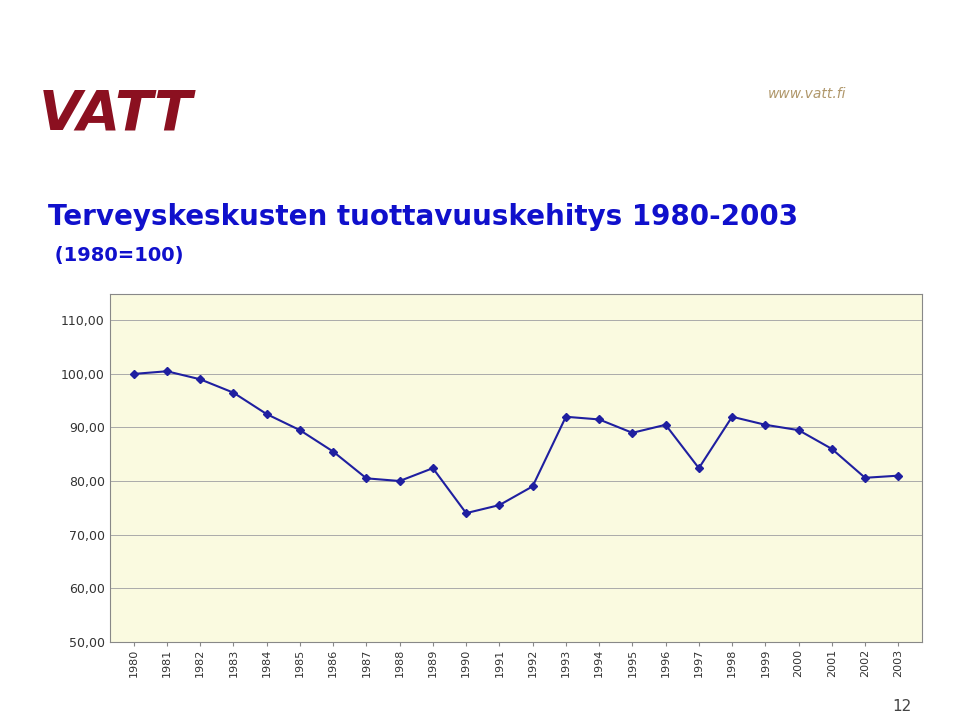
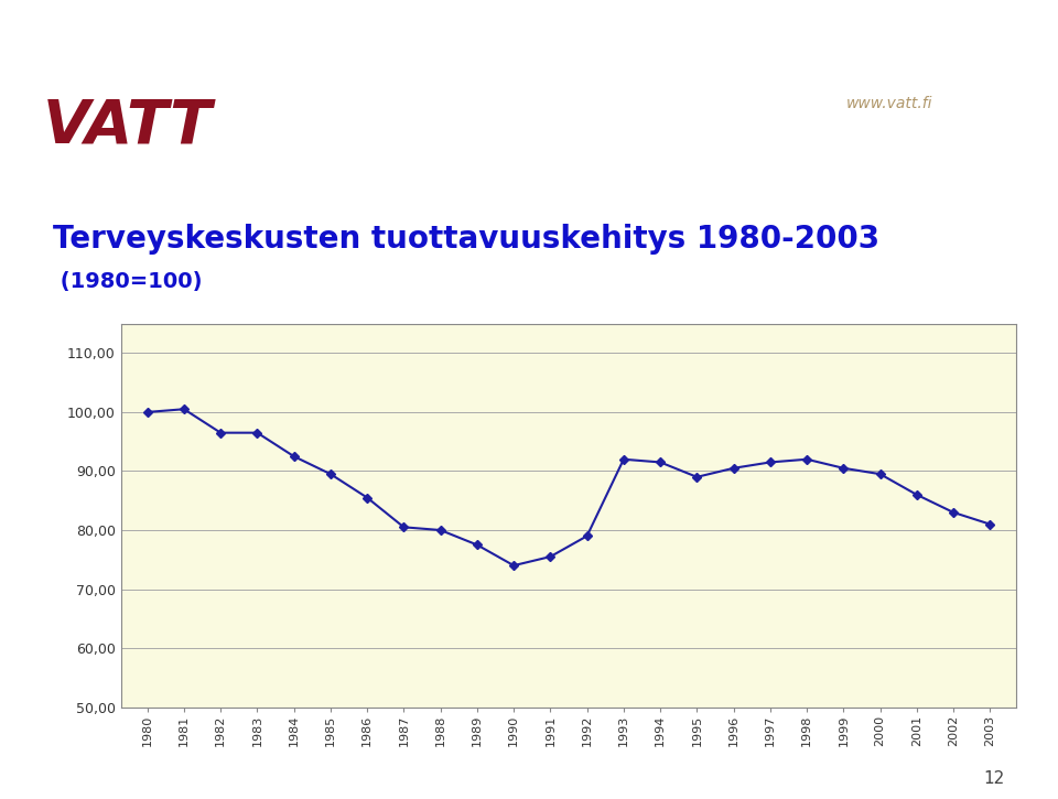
1982: 99,0 -> 96,5
1989: 82,4 -> 77,5
1997: 82,4 -> 91,5
2002: 80,6 -> 83,0
